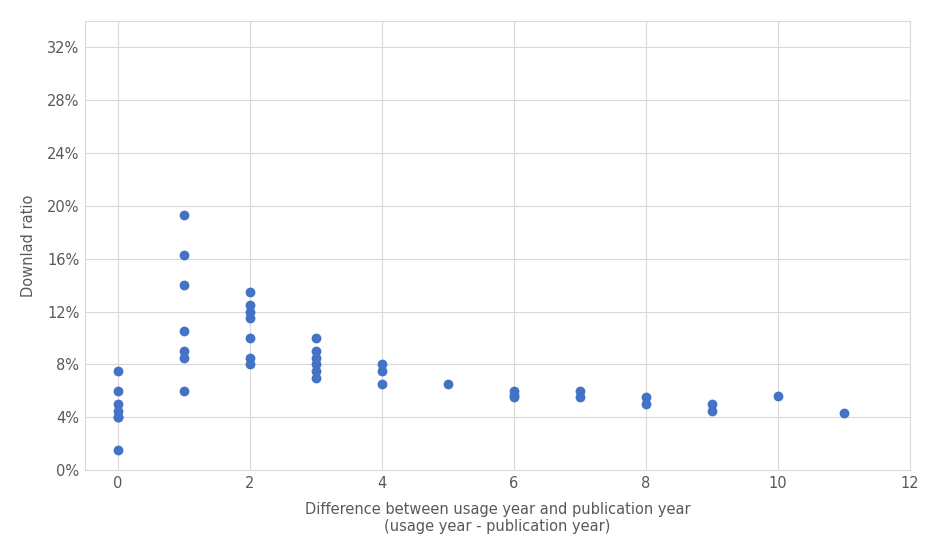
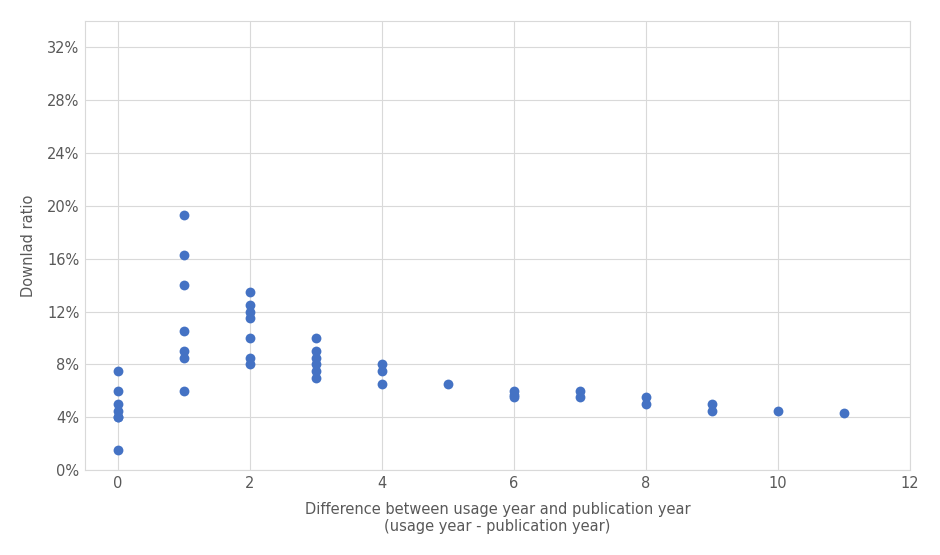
10: 5.6% -> 4.5%
